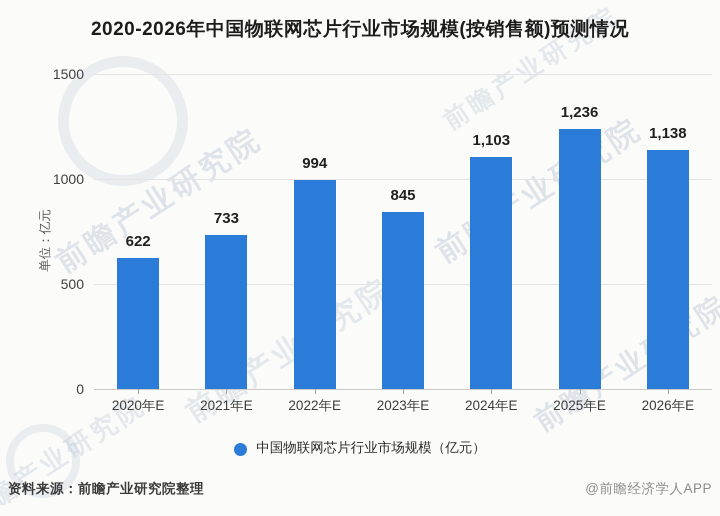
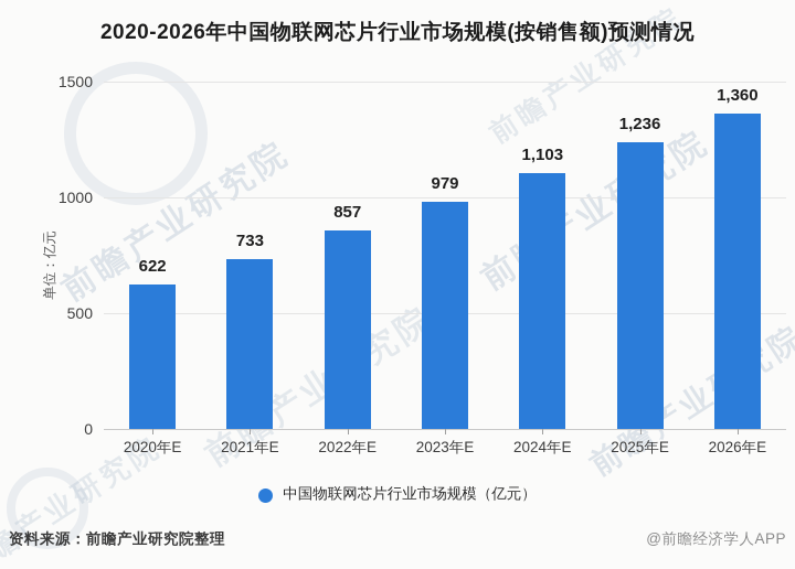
2022年E: 994 -> 857
2023年E: 845 -> 979
2026年E: 1,138 -> 1,360
